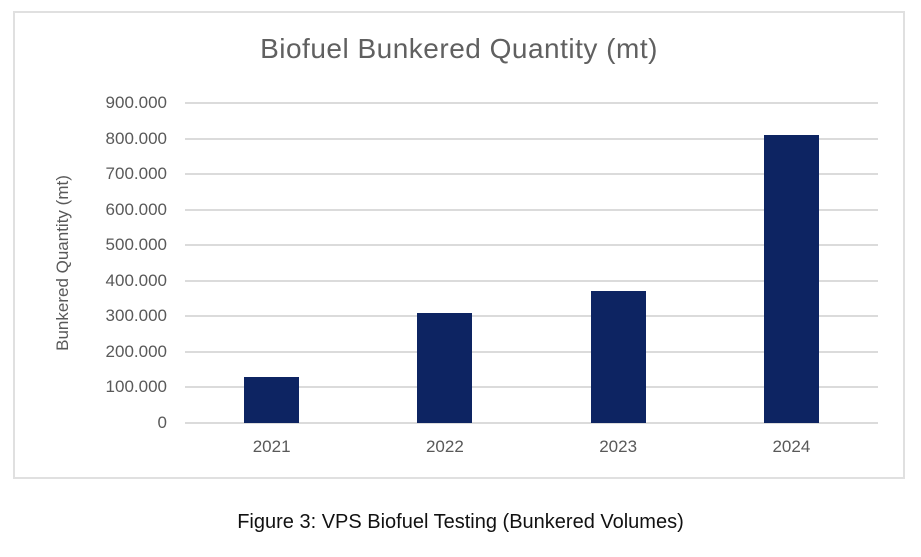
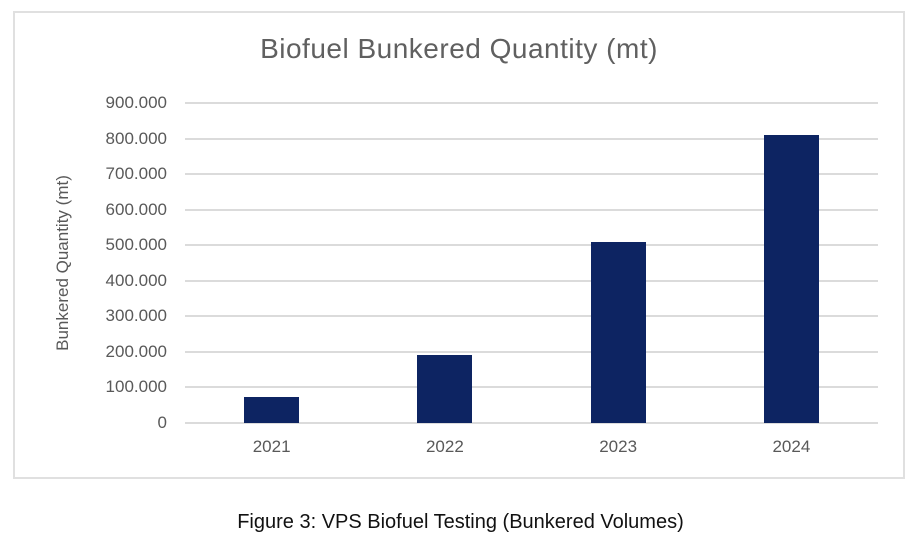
2021: 130000 -> 70000
2022: 310000 -> 190000
2023: 370000 -> 510000
